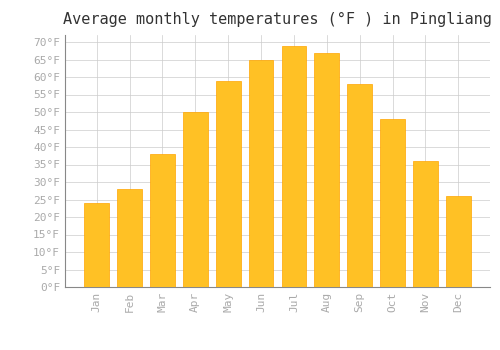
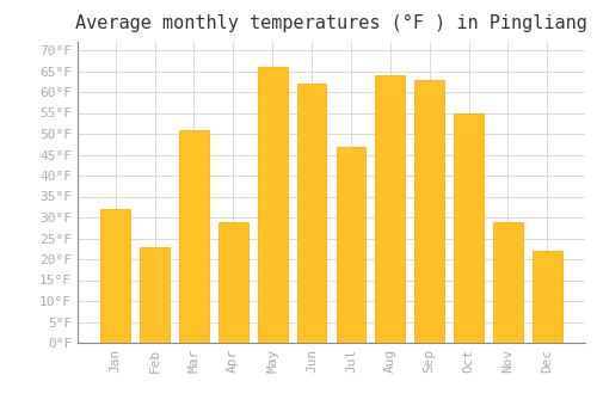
Jan: 24°F -> 32°F
Feb: 28°F -> 23°F
Mar: 38°F -> 51°F
Apr: 50°F -> 29°F
May: 59°F -> 66°F
Jun: 65°F -> 62°F
Jul: 69°F -> 47°F
Aug: 67°F -> 64°F
Sep: 58°F -> 63°F
Oct: 48°F -> 55°F
Nov: 36°F -> 29°F
Dec: 26°F -> 22°F
